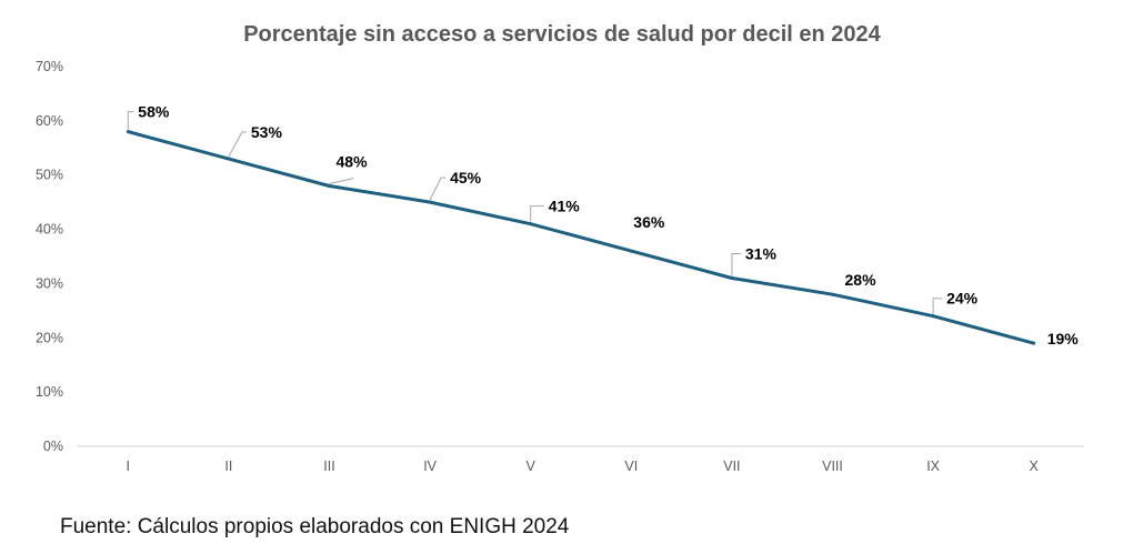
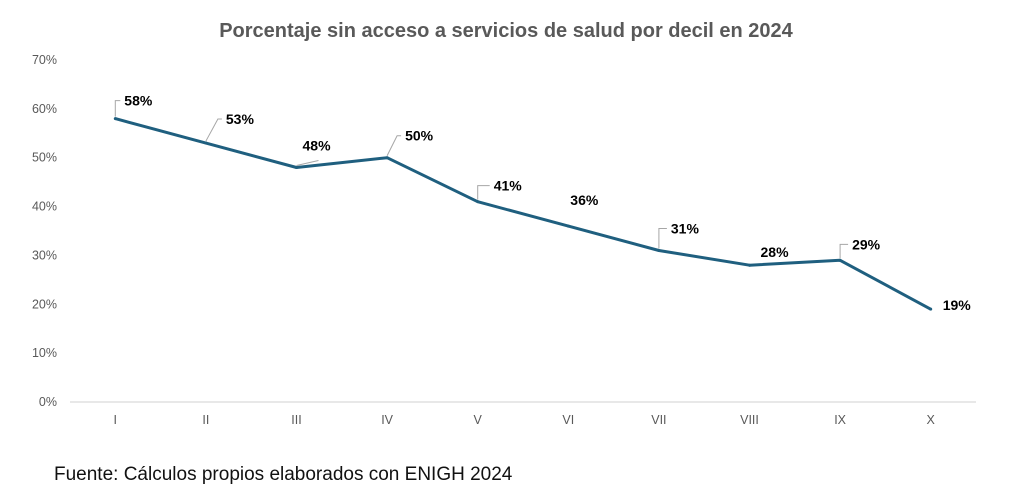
IV: 45% -> 50%
IX: 24% -> 29%
